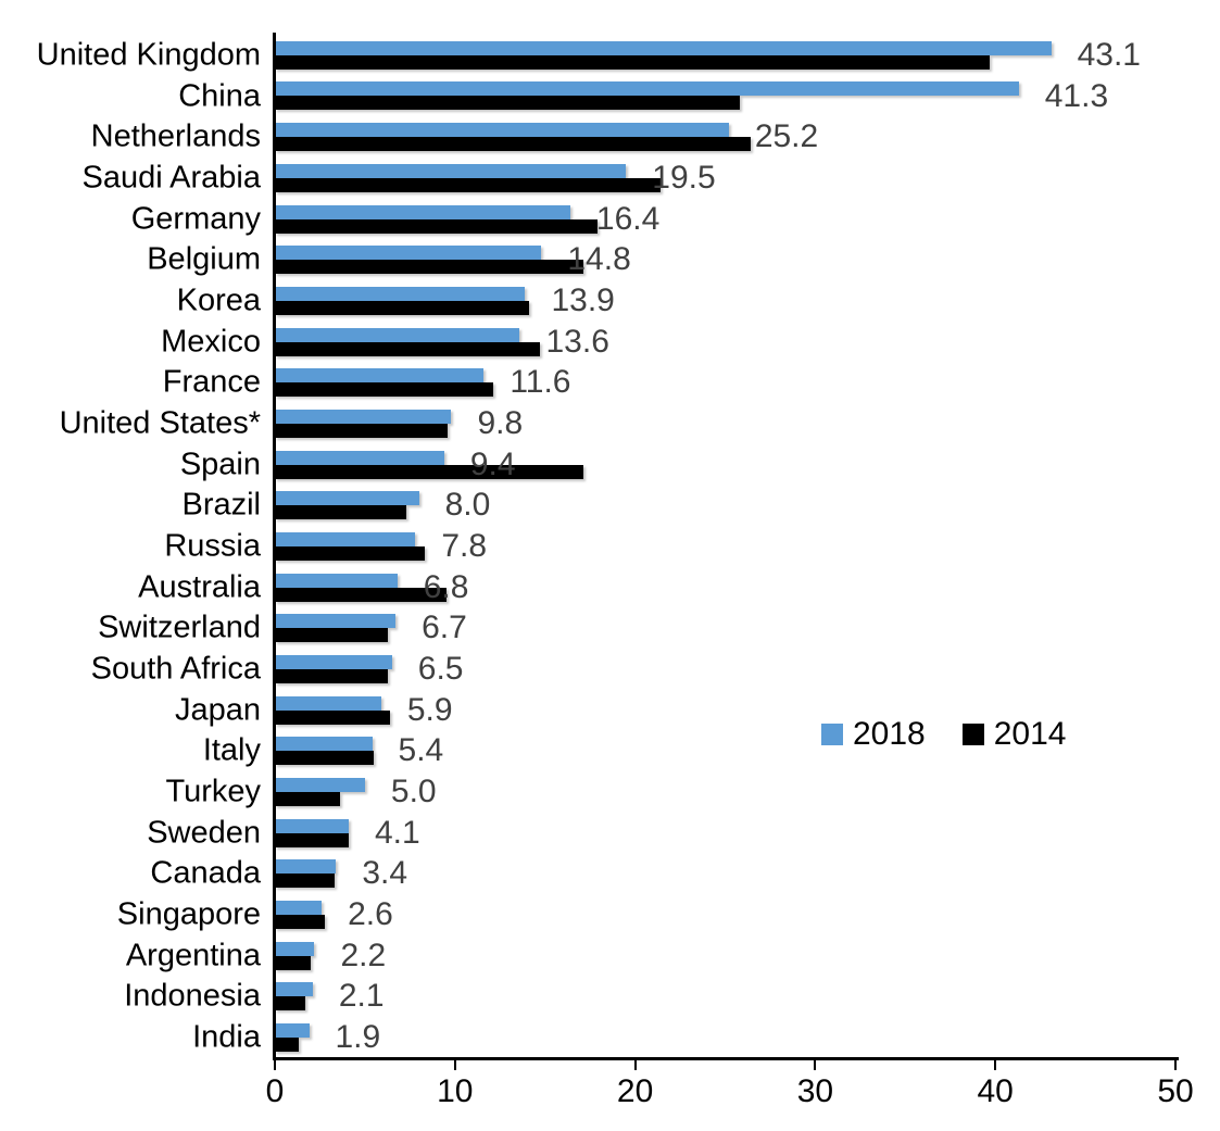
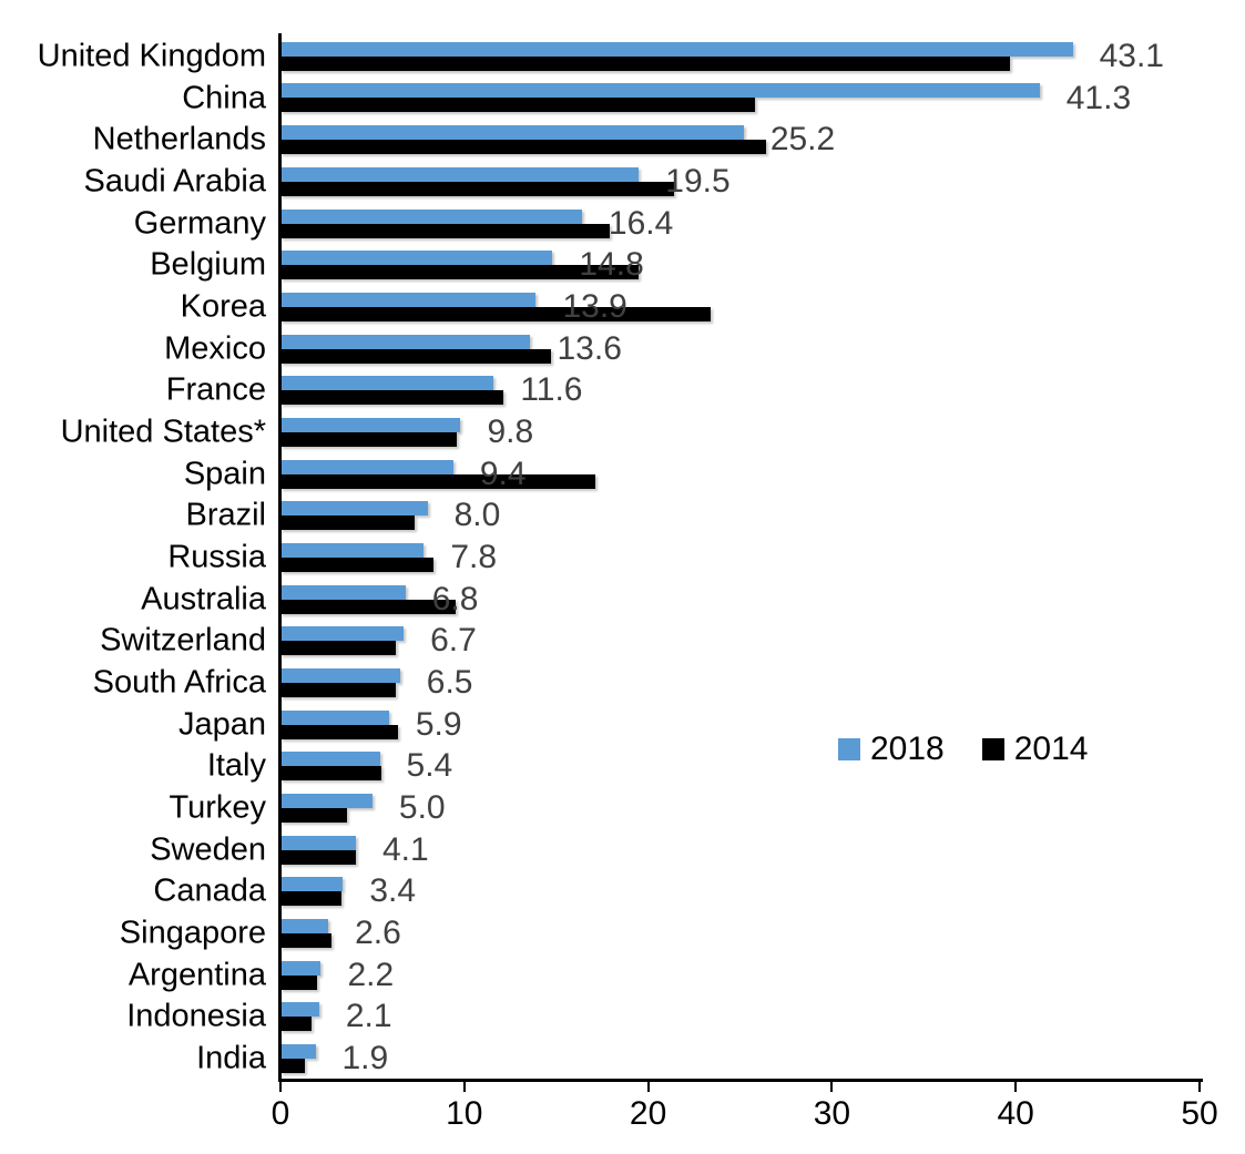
2014/Belgium: 17.1 -> 19.5
2014/Korea: 14.1 -> 23.4
